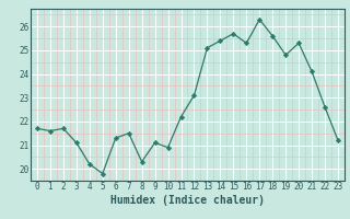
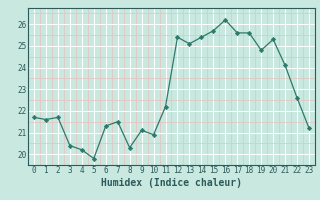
3: 21.1 -> 20.4
12: 23.1 -> 25.4
16: 25.3 -> 26.2
17: 26.3 -> 25.6
